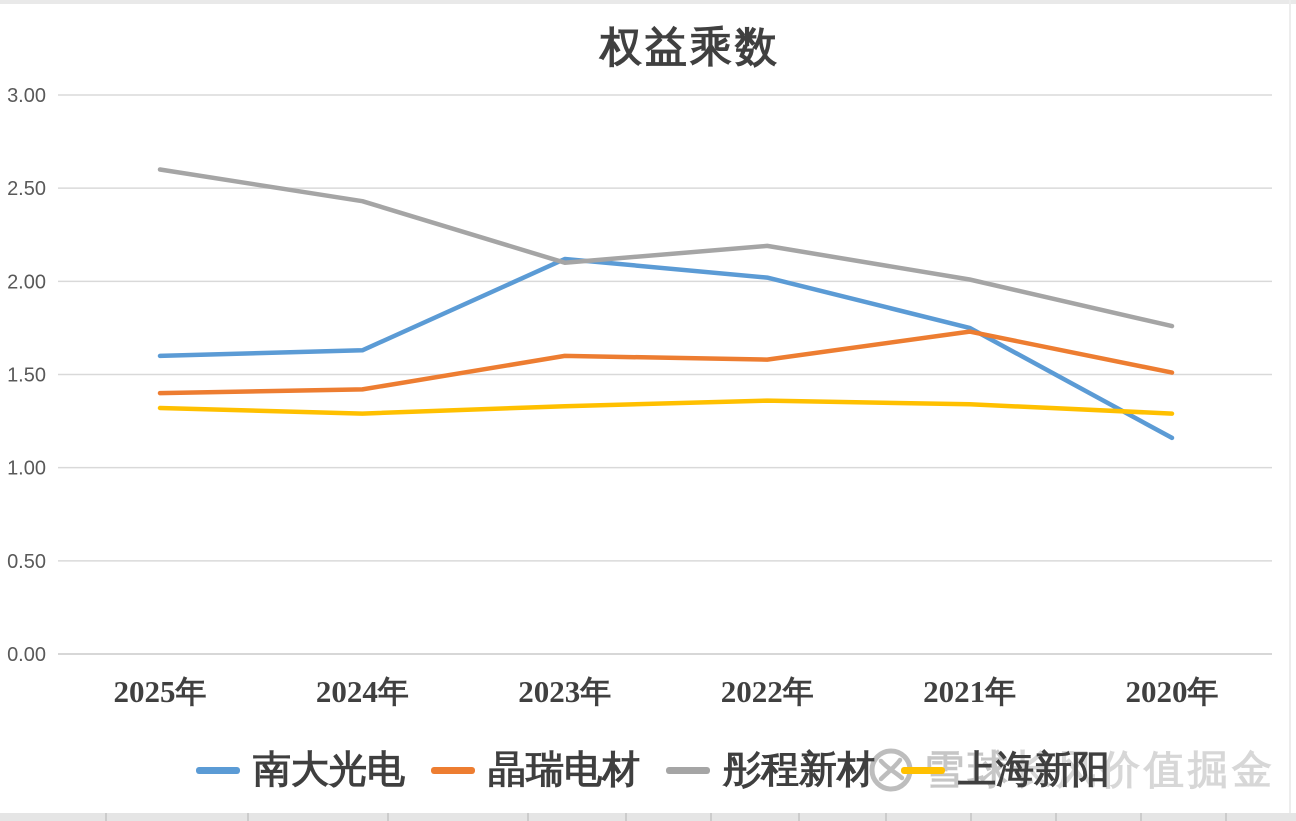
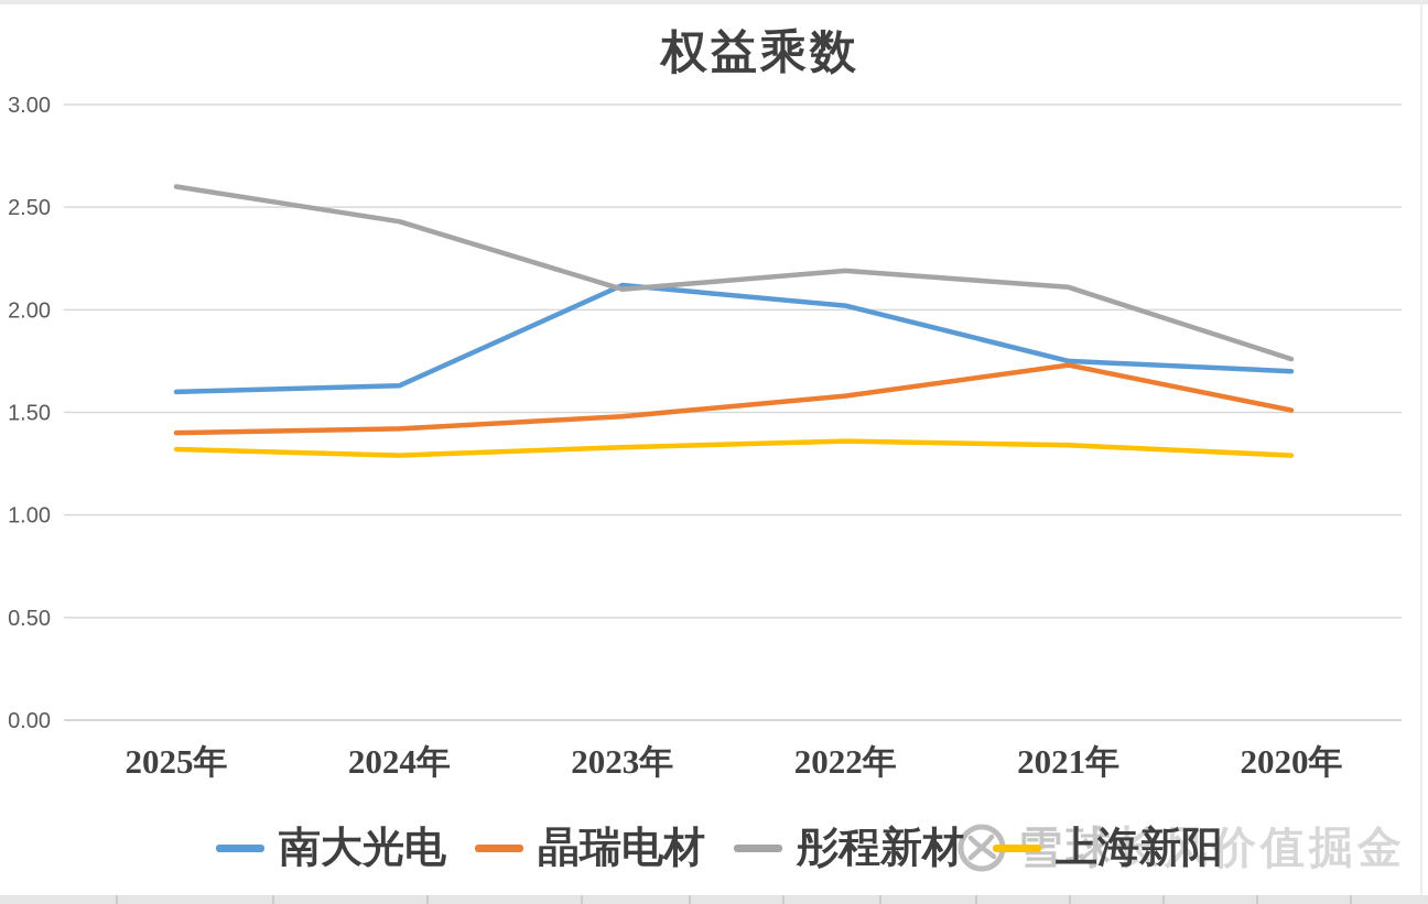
晶瑞电材/2023年: 1.60 -> 1.48
彤程新材/2021年: 2.01 -> 2.11
南大光电/2020年: 1.16 -> 1.70
